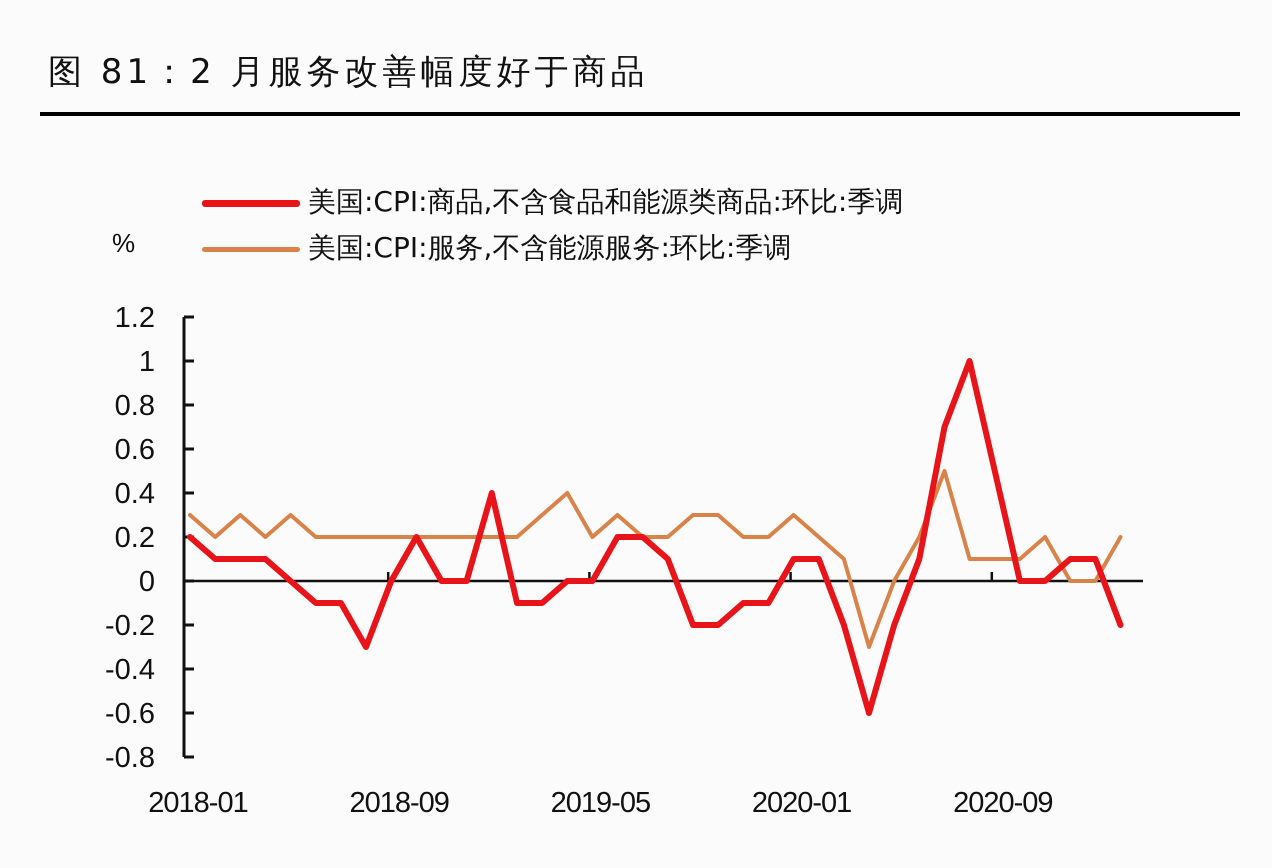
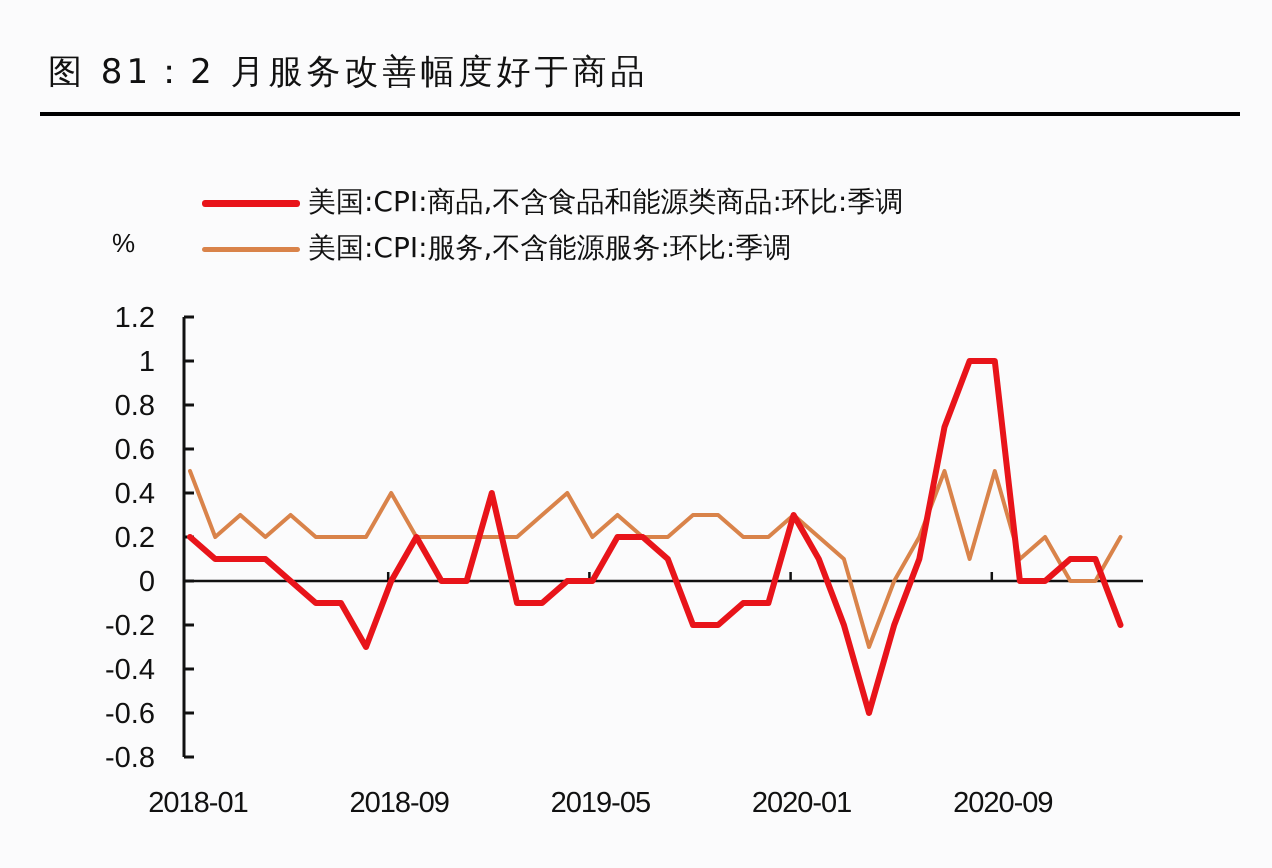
美国:CPI:服务,不含能源服务:环比:季调/2018-01: 0.3 -> 0.5
美国:CPI:服务,不含能源服务:环比:季调/2018-09: 0.2 -> 0.4
美国:CPI:商品,不含食品和能源类商品:环比:季调/2020-01: 0.1 -> 0.3
美国:CPI:商品,不含食品和能源类商品:环比:季调/2020-09: 0.5 -> 1.0
美国:CPI:服务,不含能源服务:环比:季调/2020-09: 0.1 -> 0.5
